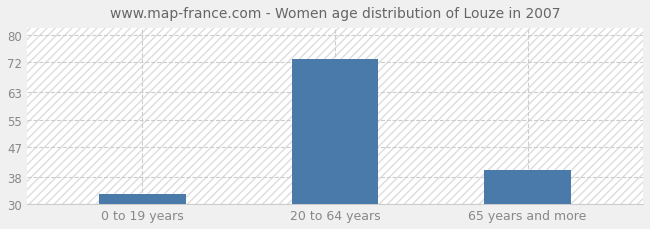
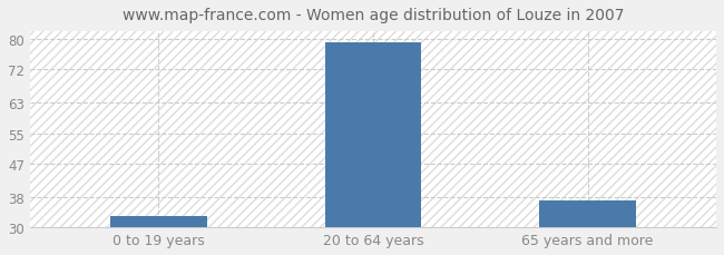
20 to 64 years: 73 -> 79
65 years and more: 40 -> 37
